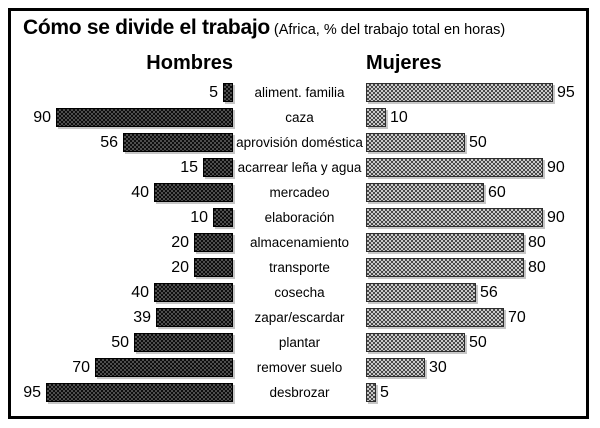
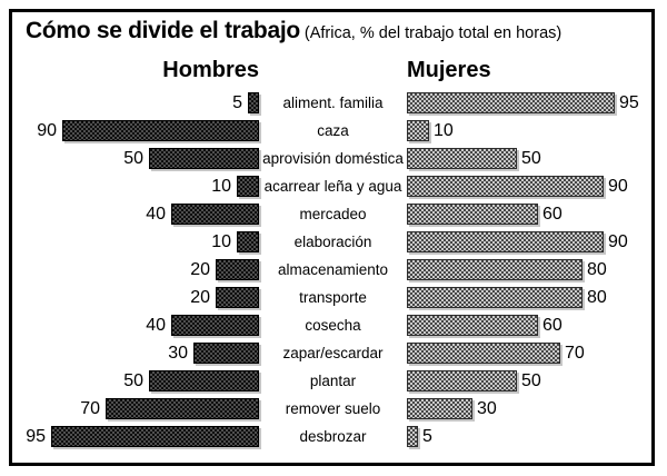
Hombres/aprovisión doméstica: 56 -> 50
Hombres/acarrear leña y agua: 15 -> 10
Mujeres/cosecha: 56 -> 60
Hombres/zapar/escardar: 39 -> 30
